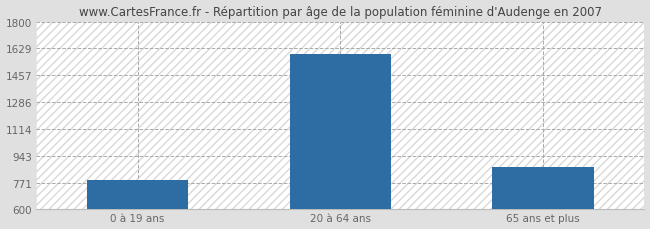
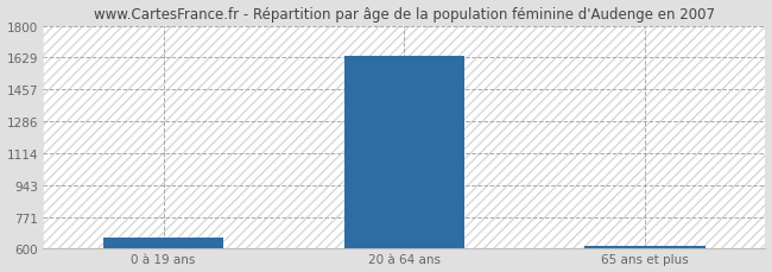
0 à 19 ans: 790 -> 660
20 à 64 ans: 1590 -> 1640
65 ans et plus: 870 -> 610
